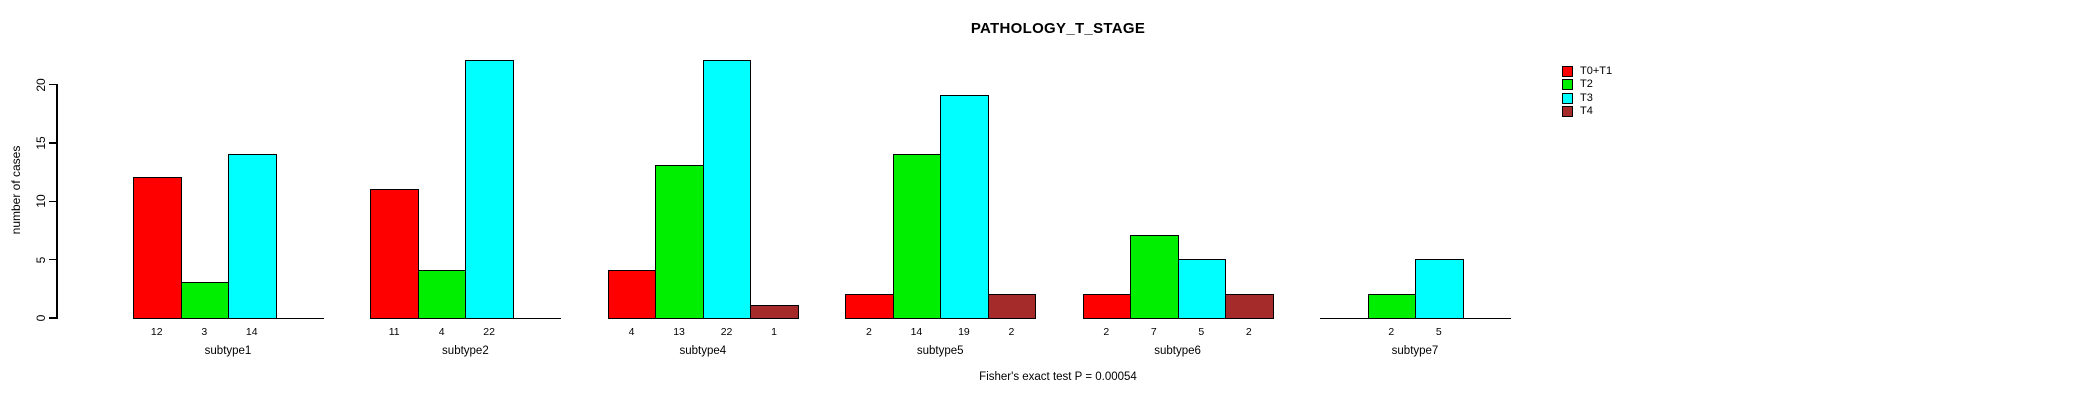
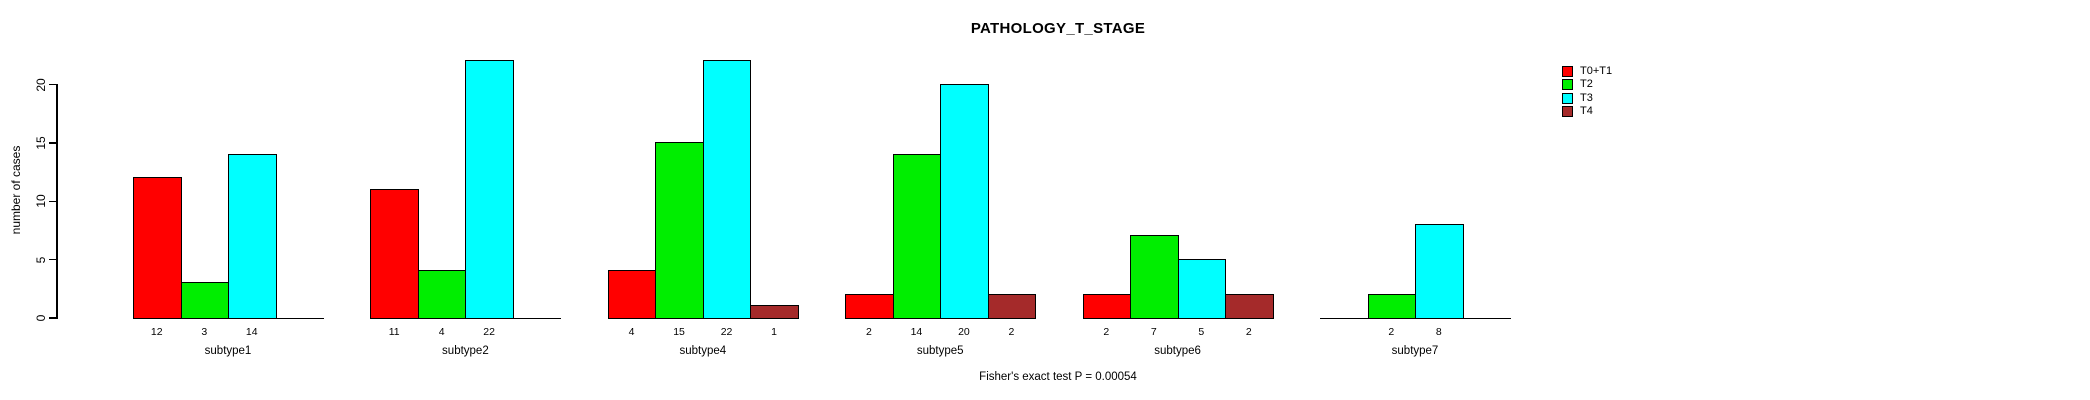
T2/subtype4: 13 -> 15
T3/subtype5: 19 -> 20
T3/subtype7: 5 -> 8
